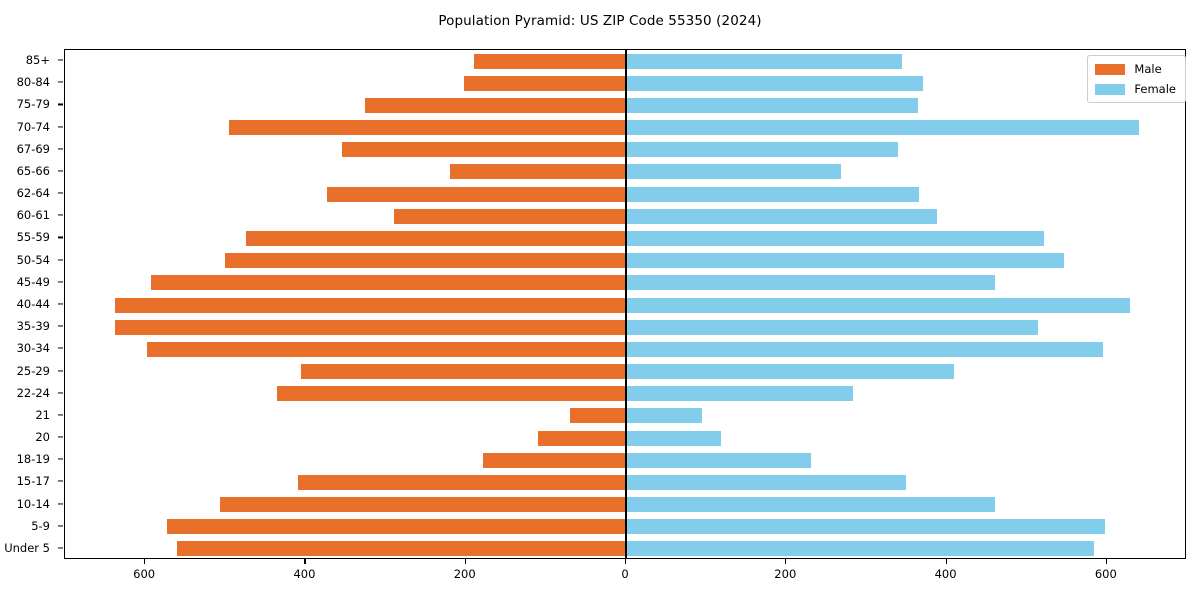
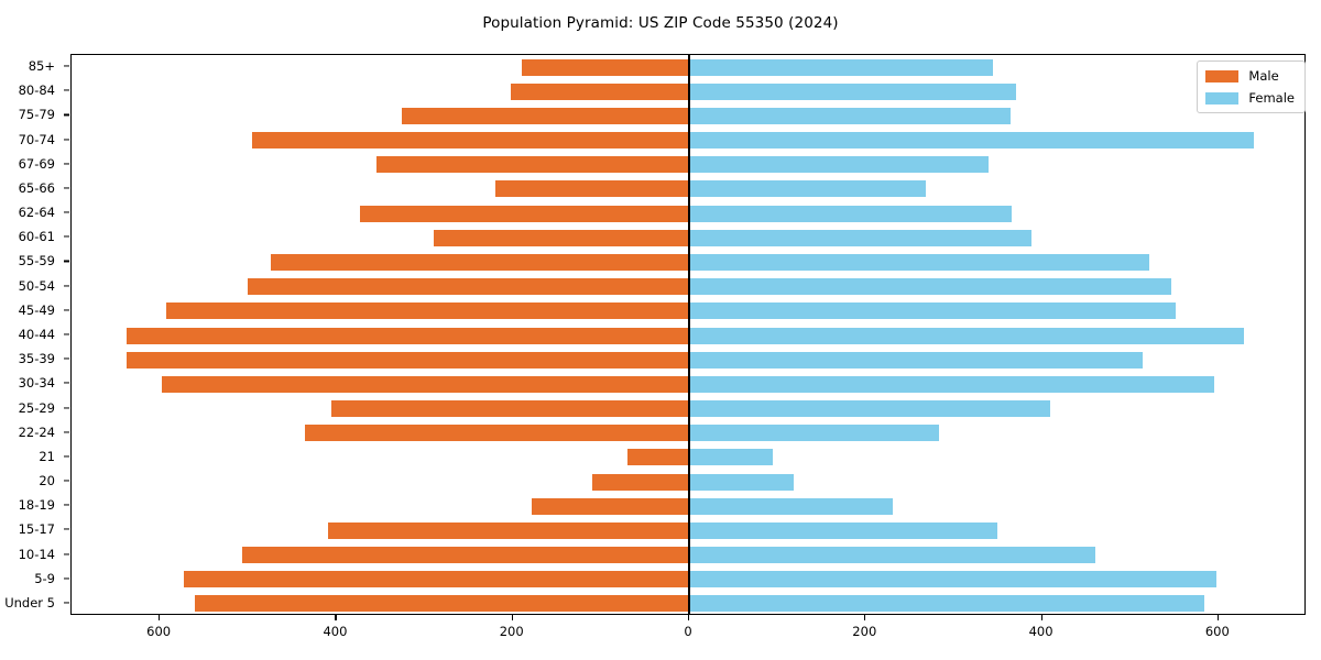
Female/45-49: 460 -> 550
